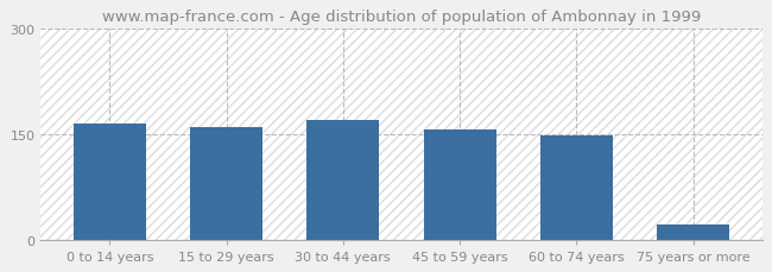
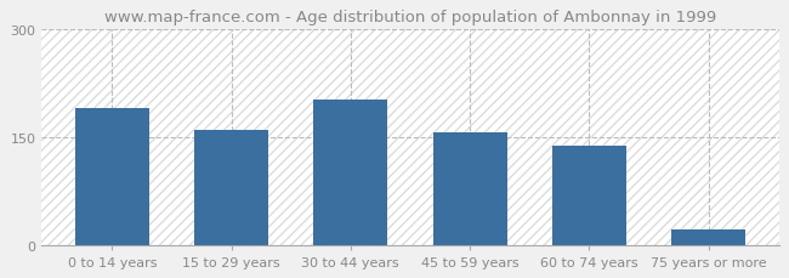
0 to 14 years: 165 -> 190
30 to 44 years: 170 -> 202
60 to 74 years: 148 -> 138
